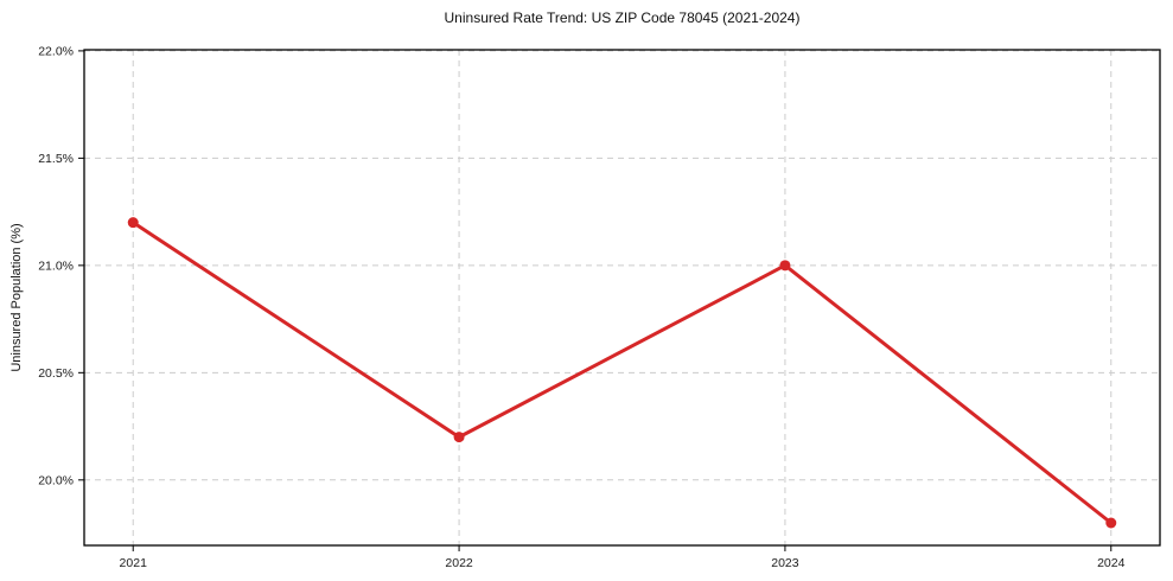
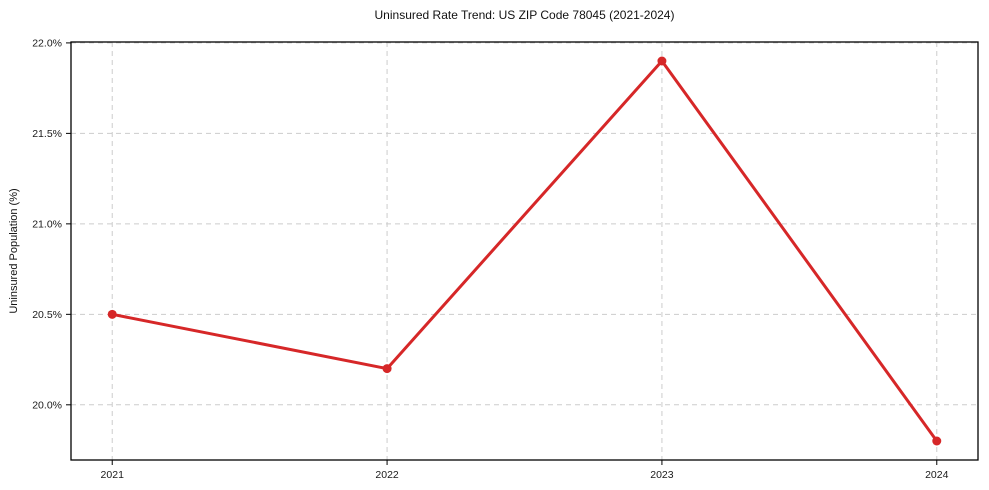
2021: 21.2% -> 20.5%
2023: 21.0% -> 21.9%
